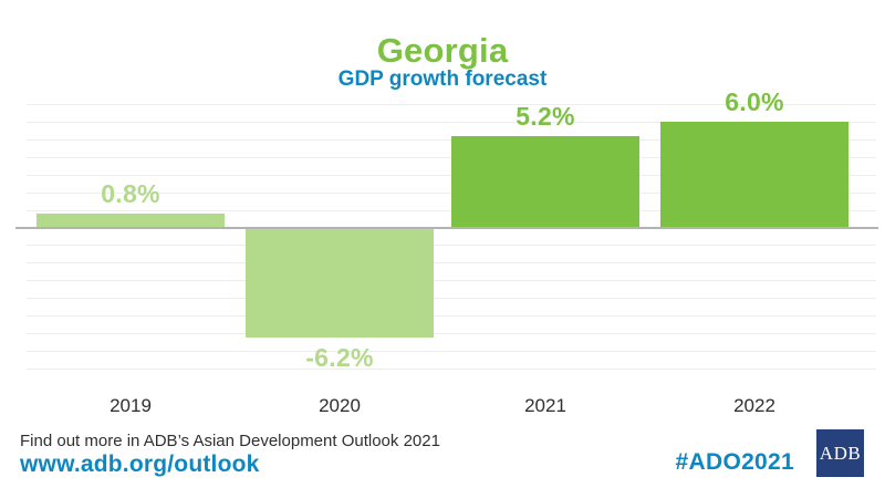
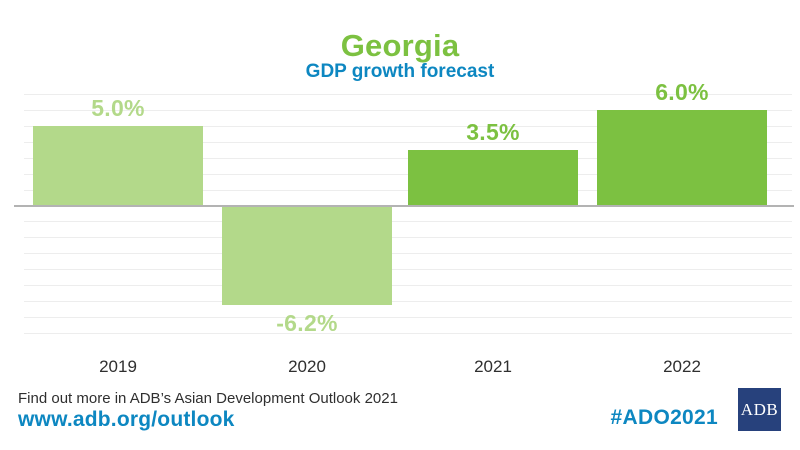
2019: 0.8% -> 5.0%
2021: 5.2% -> 3.5%
